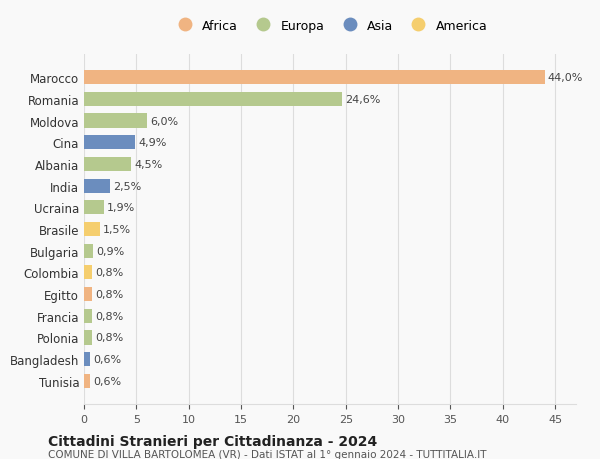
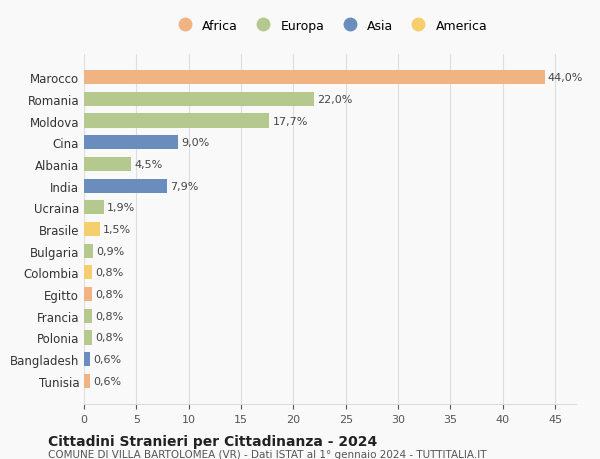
Romania: 24,6% -> 22,0%
Moldova: 6,0% -> 17,7%
Cina: 4,9% -> 9,0%
India: 2,5% -> 7,9%
